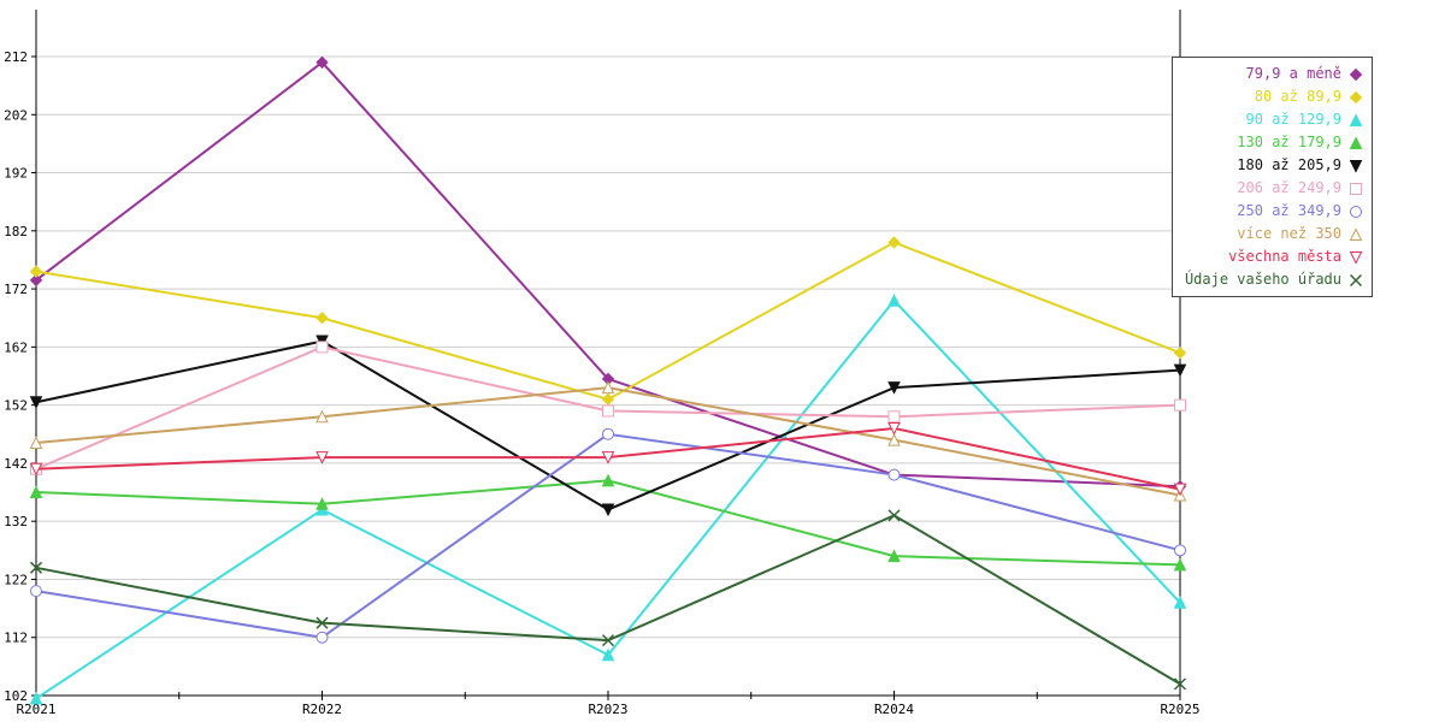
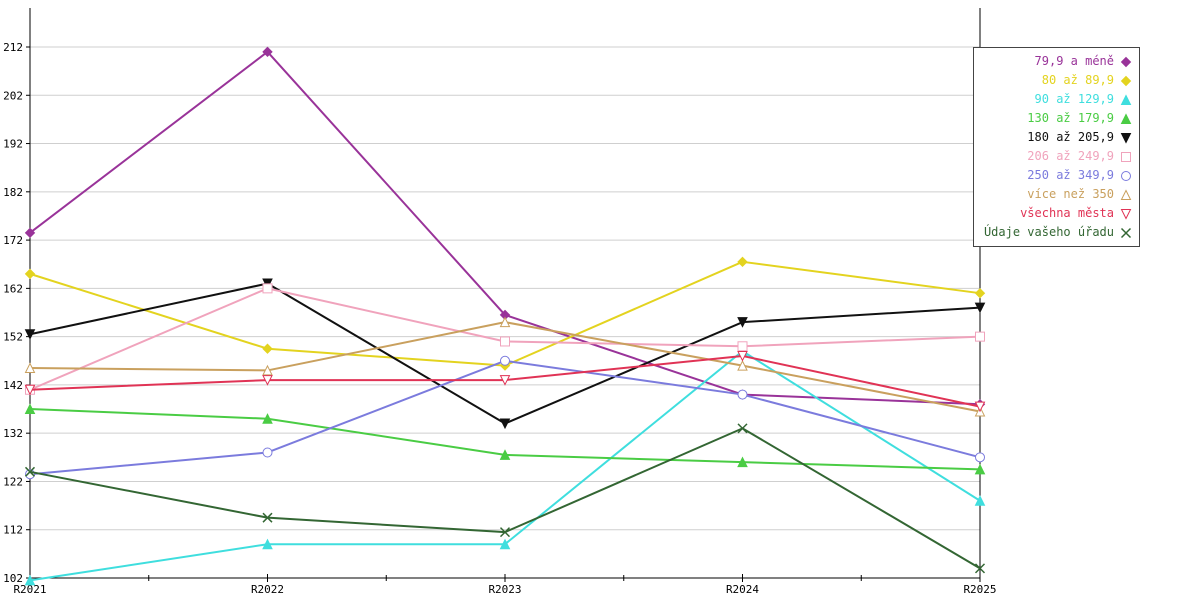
80 až 89,9/R2021: 175 -> 165
250 až 349,9/R2021: 120 -> 124
80 až 89,9/R2022: 167 -> 150
90 až 129,9/R2022: 134 -> 109
250 až 349,9/R2022: 112 -> 128
více než 350/R2022: 150 -> 145
80 až 89,9/R2023: 153 -> 146
130 až 179,9/R2023: 139 -> 128
80 až 89,9/R2024: 180 -> 168
90 až 129,9/R2024: 170 -> 149
